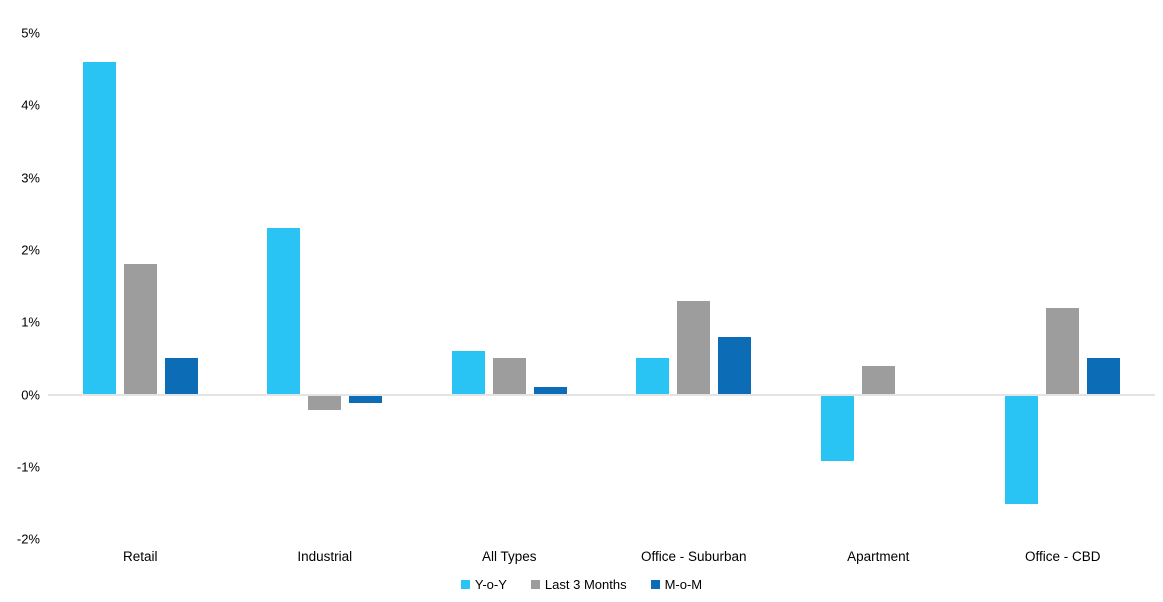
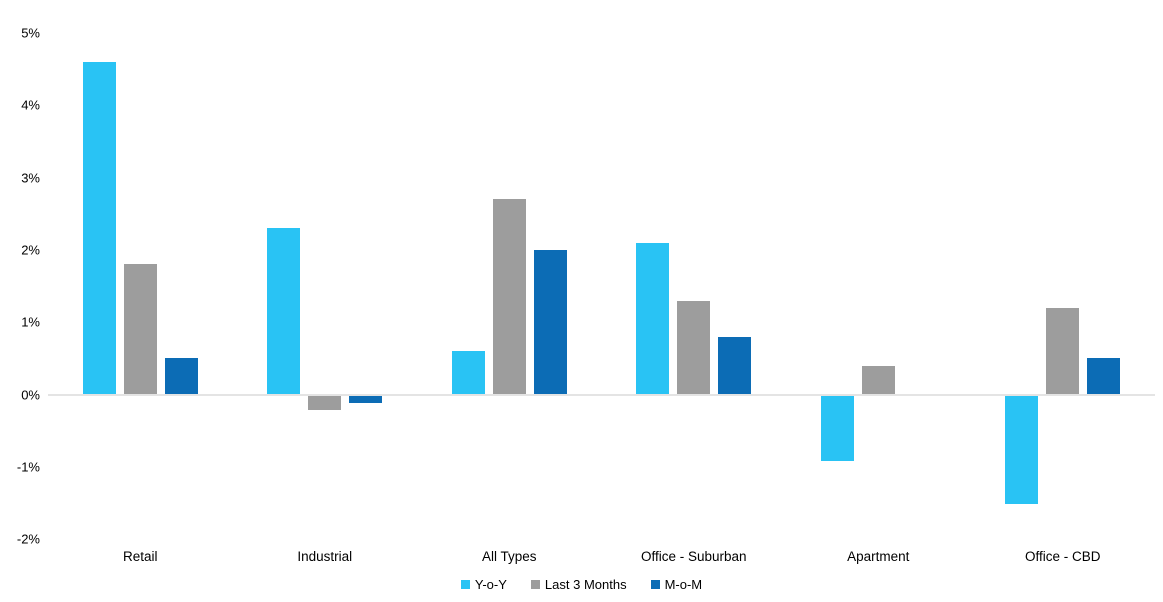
Last 3 Months/All Types: 0.5% -> 2.7%
M-o-M/All Types: 0.1% -> 2.0%
Y-o-Y/Office - Suburban: 0.5% -> 2.1%
